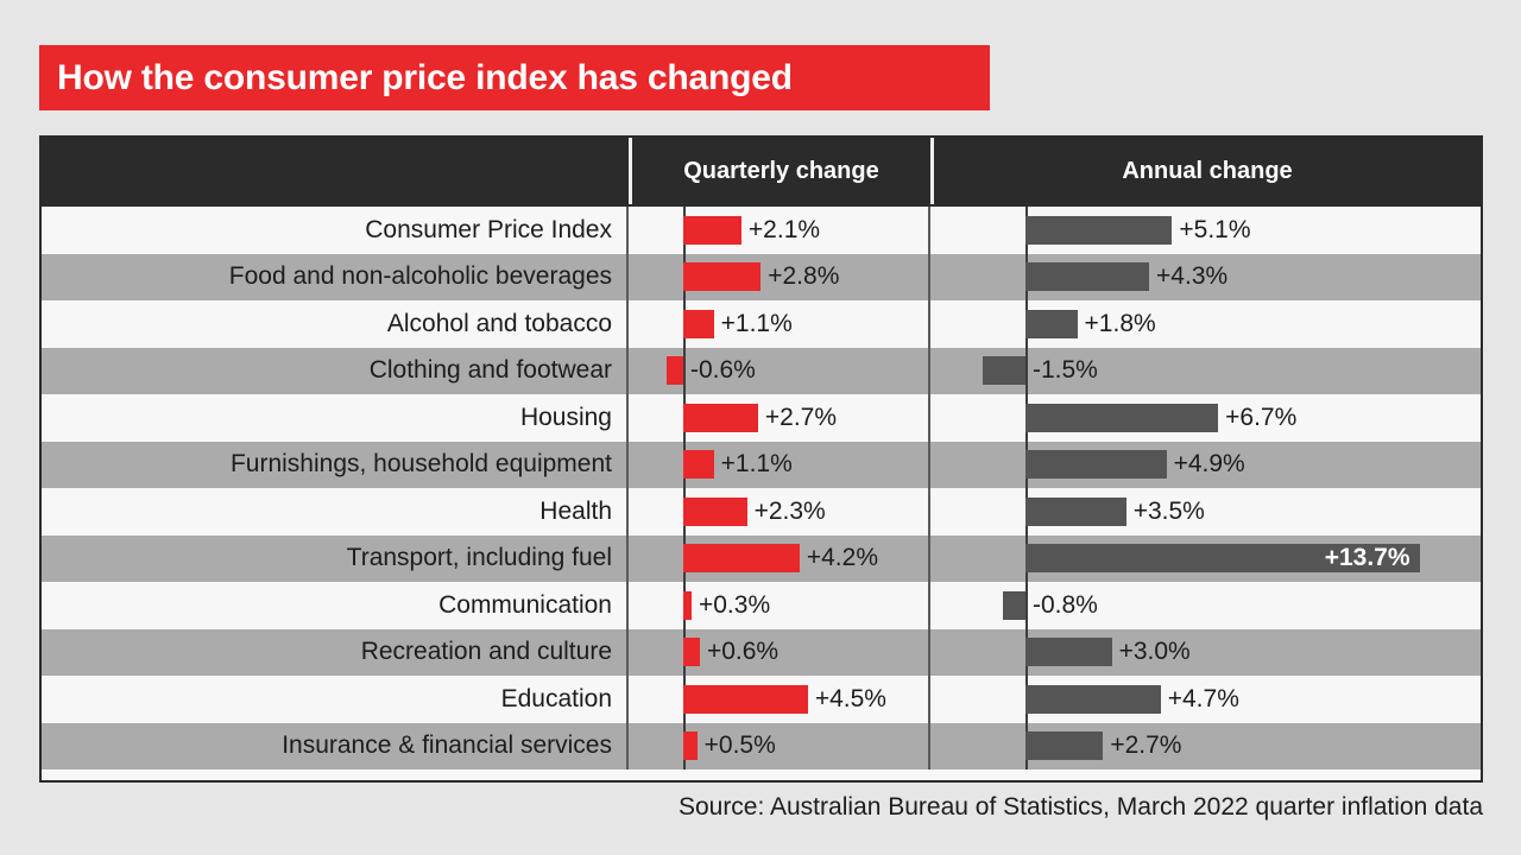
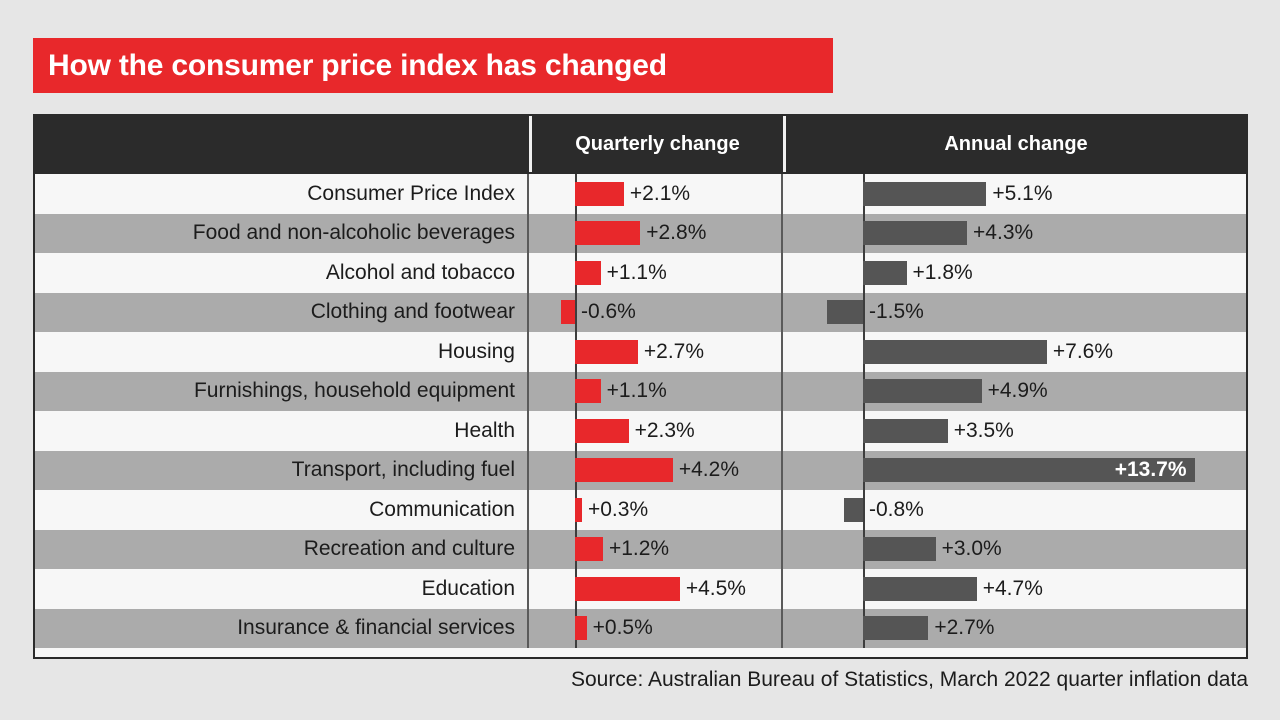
Annual change/Housing: +6.7% -> +7.6%
Quarterly change/Recreation and culture: +0.6% -> +1.2%
